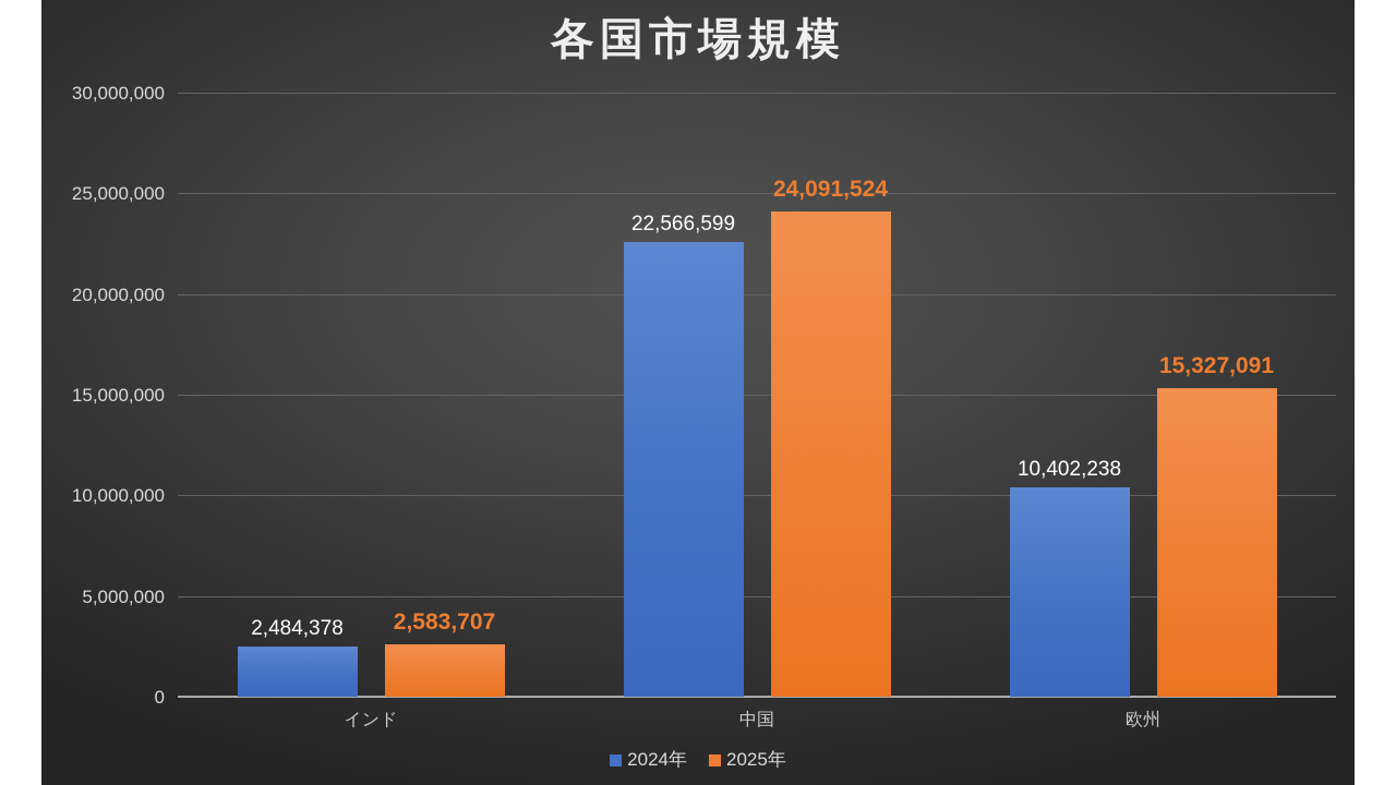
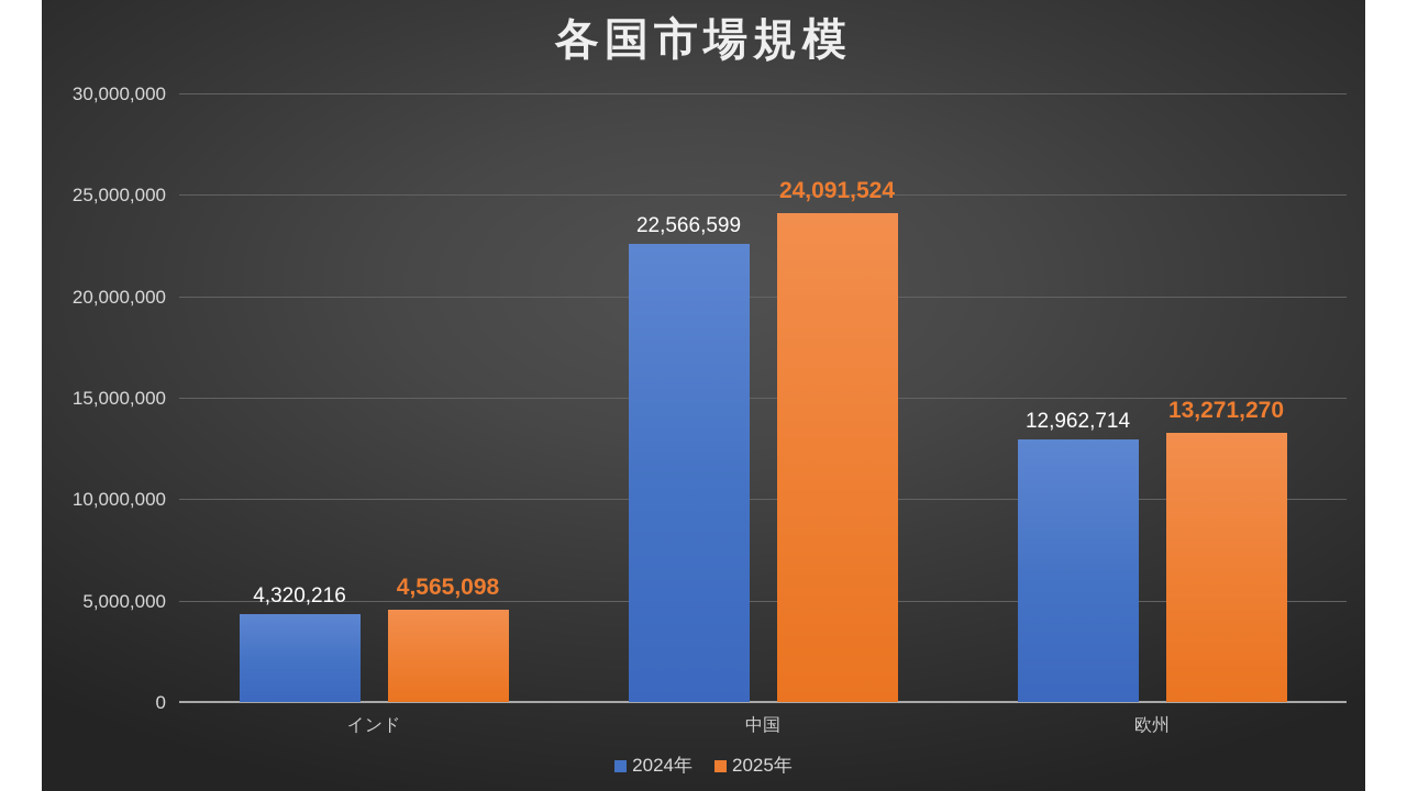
2024年/インド: 2,484,378 -> 4,320,216
2025年/インド: 2,583,707 -> 4,565,098
2024年/欧州: 10,402,238 -> 12,962,714
2025年/欧州: 15,327,091 -> 13,271,270
